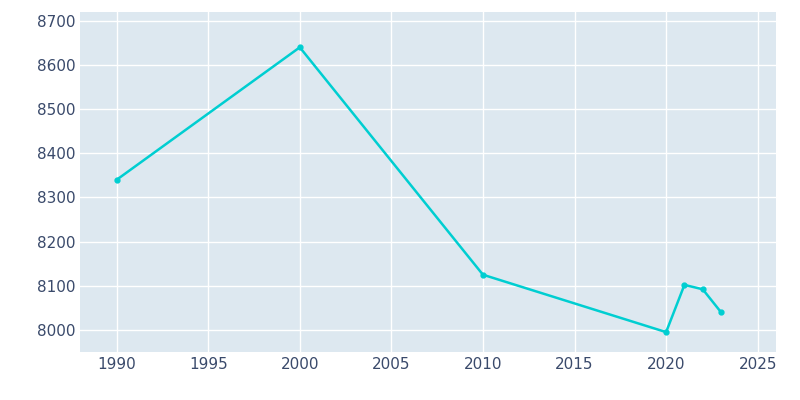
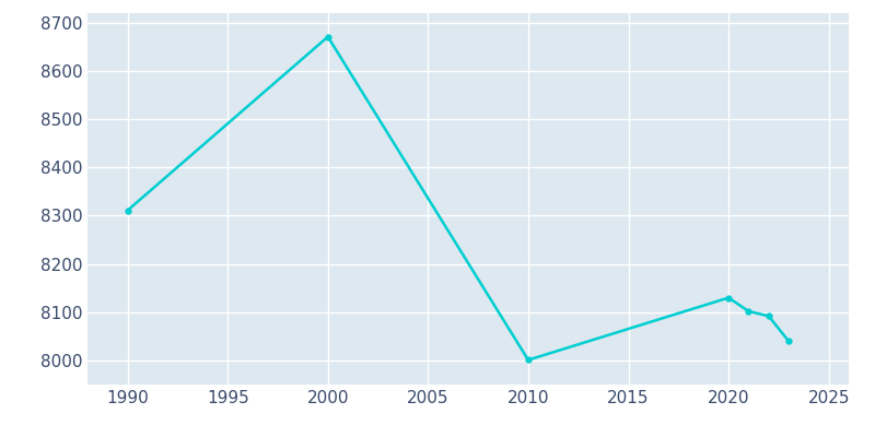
1990: 8340 -> 8311
2000: 8640 -> 8671
2010: 8125 -> 8001
2020: 7995 -> 8130
